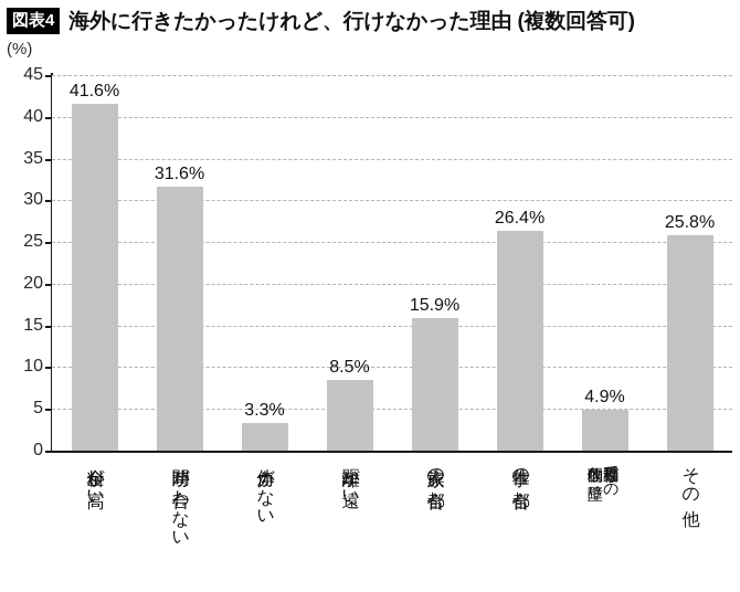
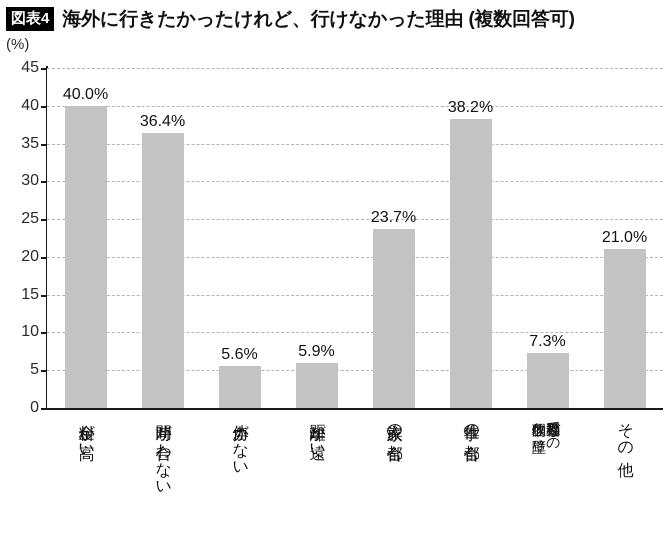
料金が高い: 41.6% -> 40.0%
時間が合わない: 31.6% -> 36.4%
体力がない: 3.3% -> 5.6%
距離が遠い: 8.5% -> 5.9%
家族の都合: 15.9% -> 23.7%
仕事の都合: 26.4% -> 38.2%
移動過程での物理的な障壁: 4.9% -> 7.3%
その他: 25.8% -> 21.0%
